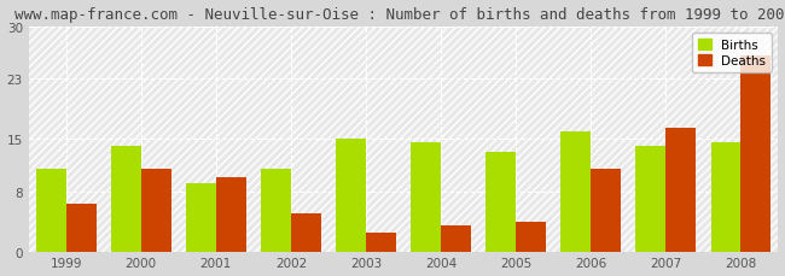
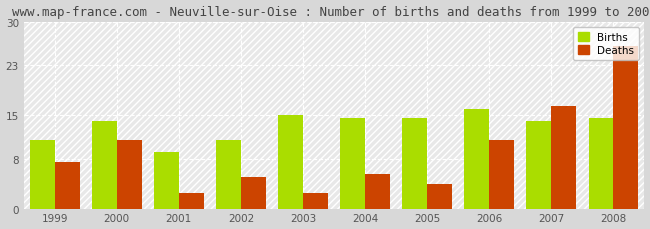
Deaths/1999: 6.4 -> 7.5
Deaths/2001: 9.8 -> 2.5
Deaths/2004: 3.4 -> 5.5
Births/2005: 13.2 -> 14.5
